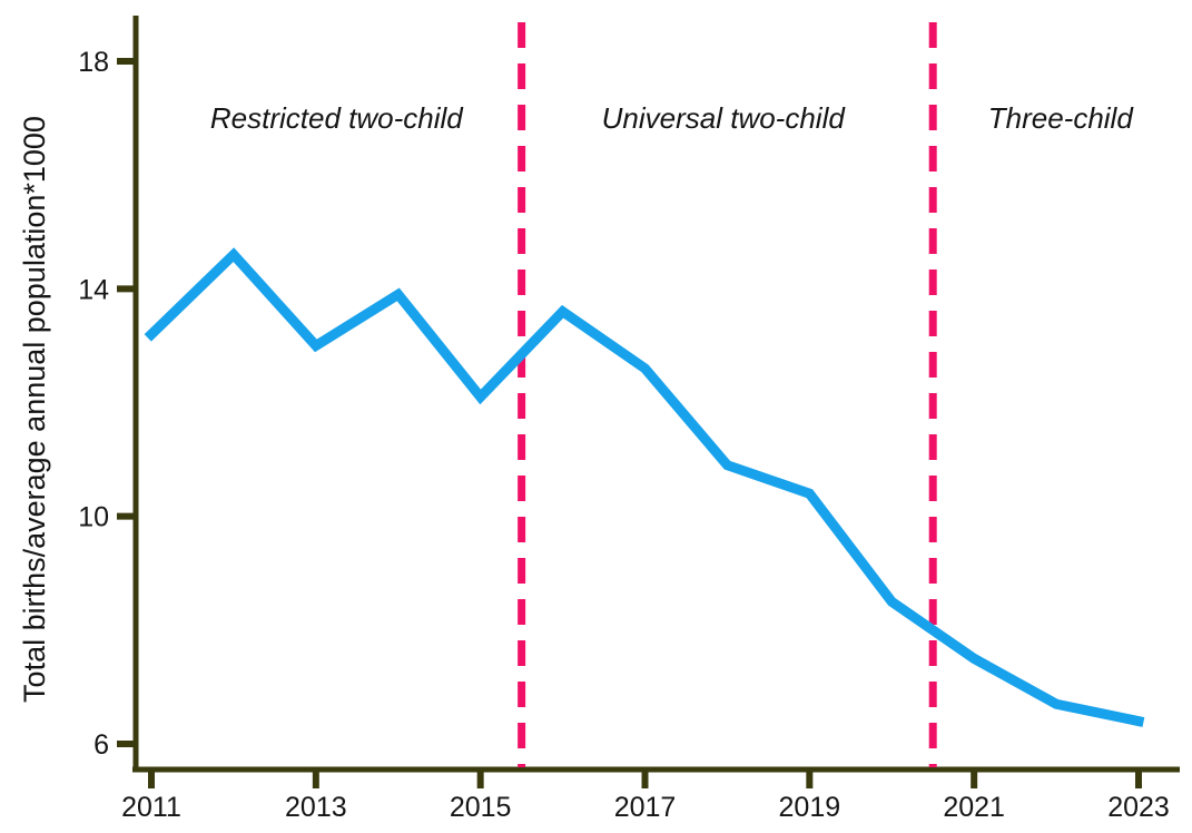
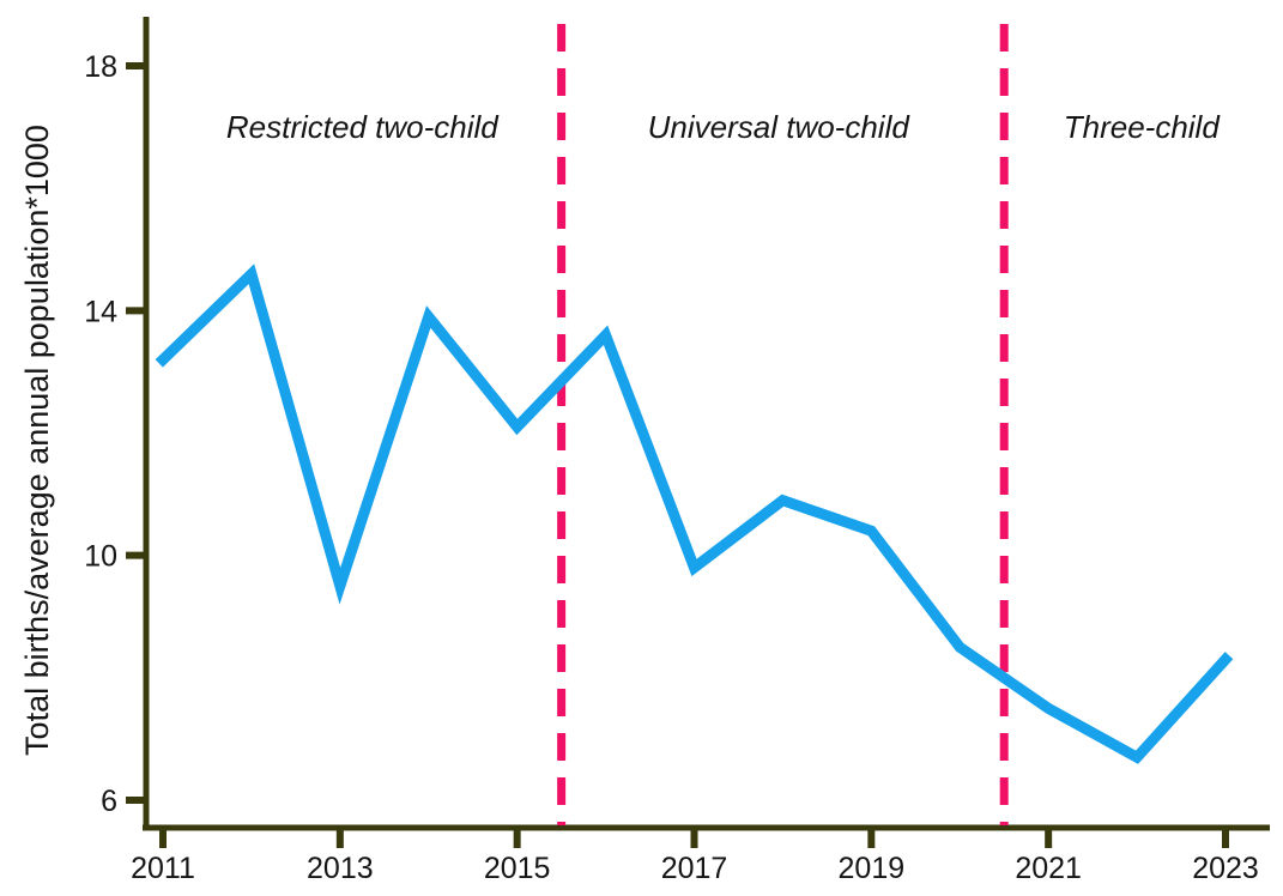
2013: 13.0 -> 9.5
2017: 12.6 -> 9.8
2023: 6.4 -> 8.3
